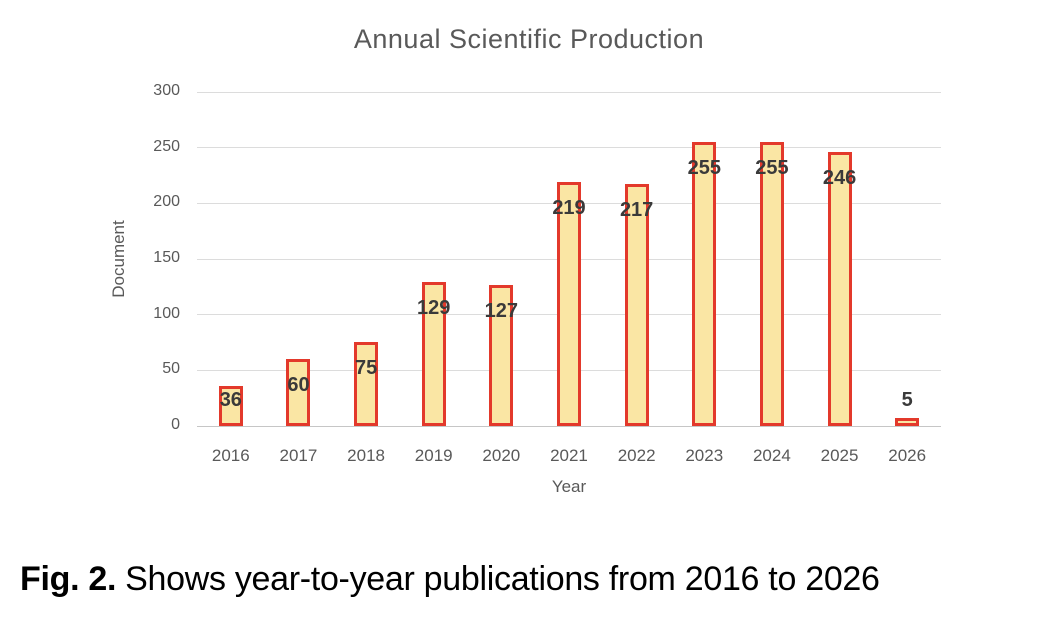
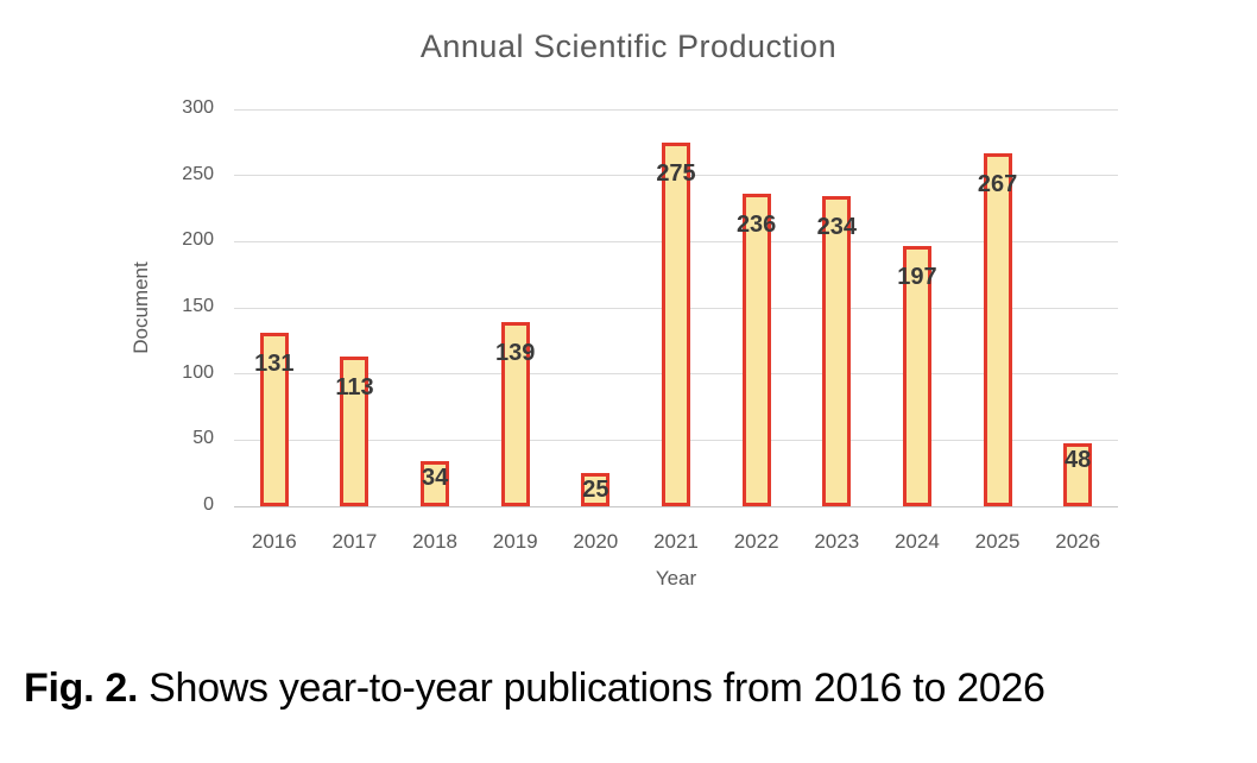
2016: 36 -> 131
2017: 60 -> 113
2018: 75 -> 34
2019: 129 -> 139
2020: 127 -> 25
2021: 219 -> 275
2022: 217 -> 236
2023: 255 -> 234
2024: 255 -> 197
2025: 246 -> 267
2026: 5 -> 48
